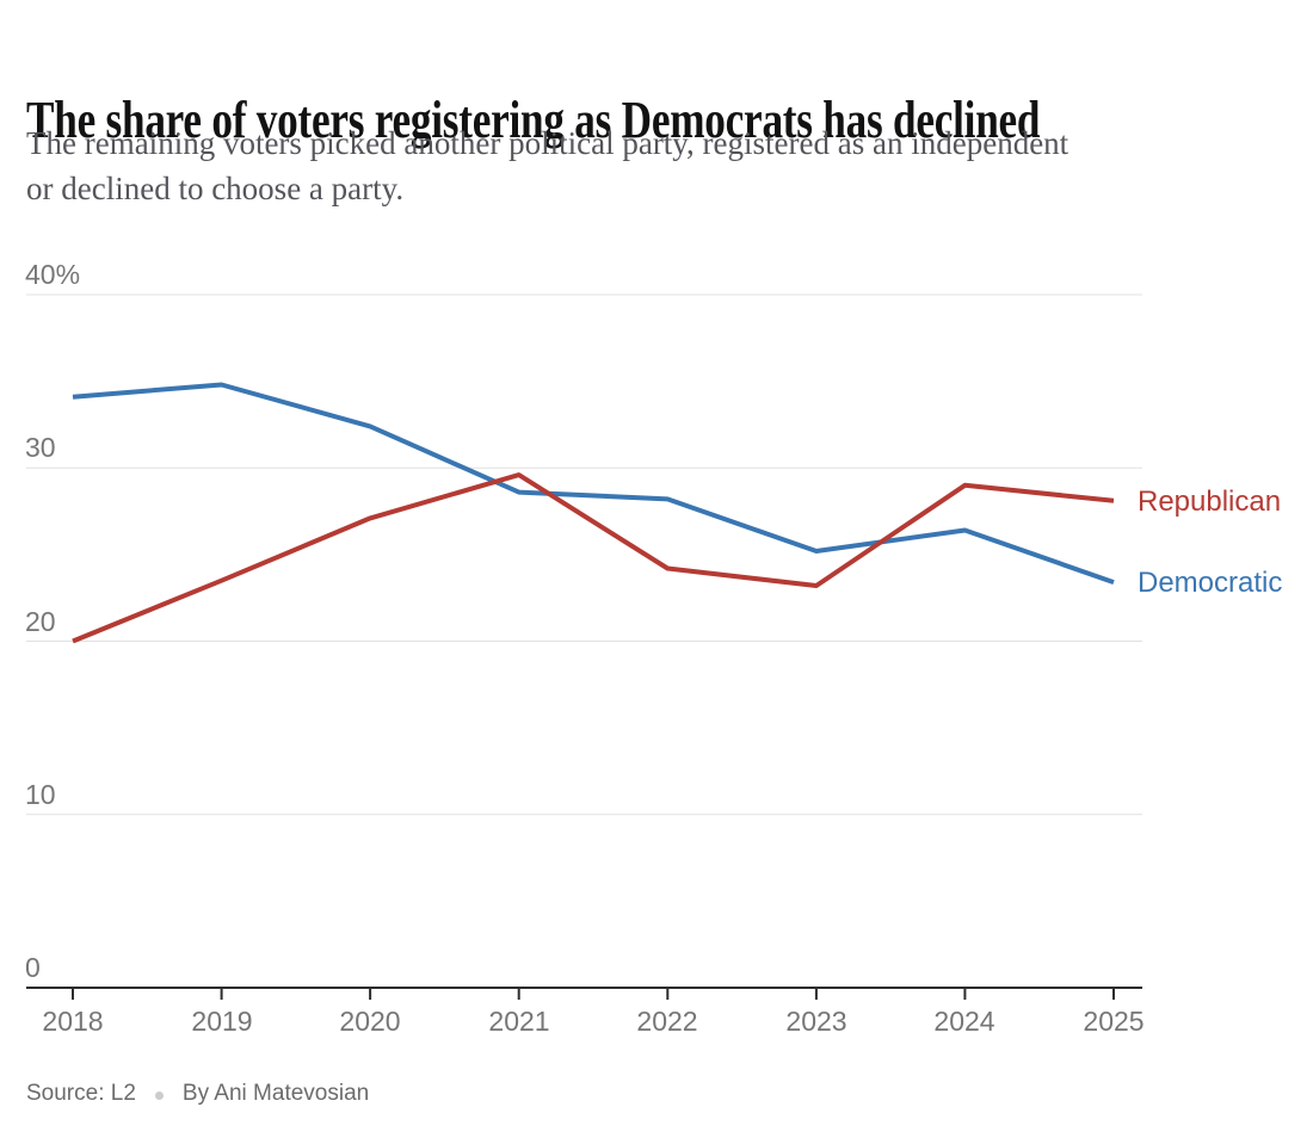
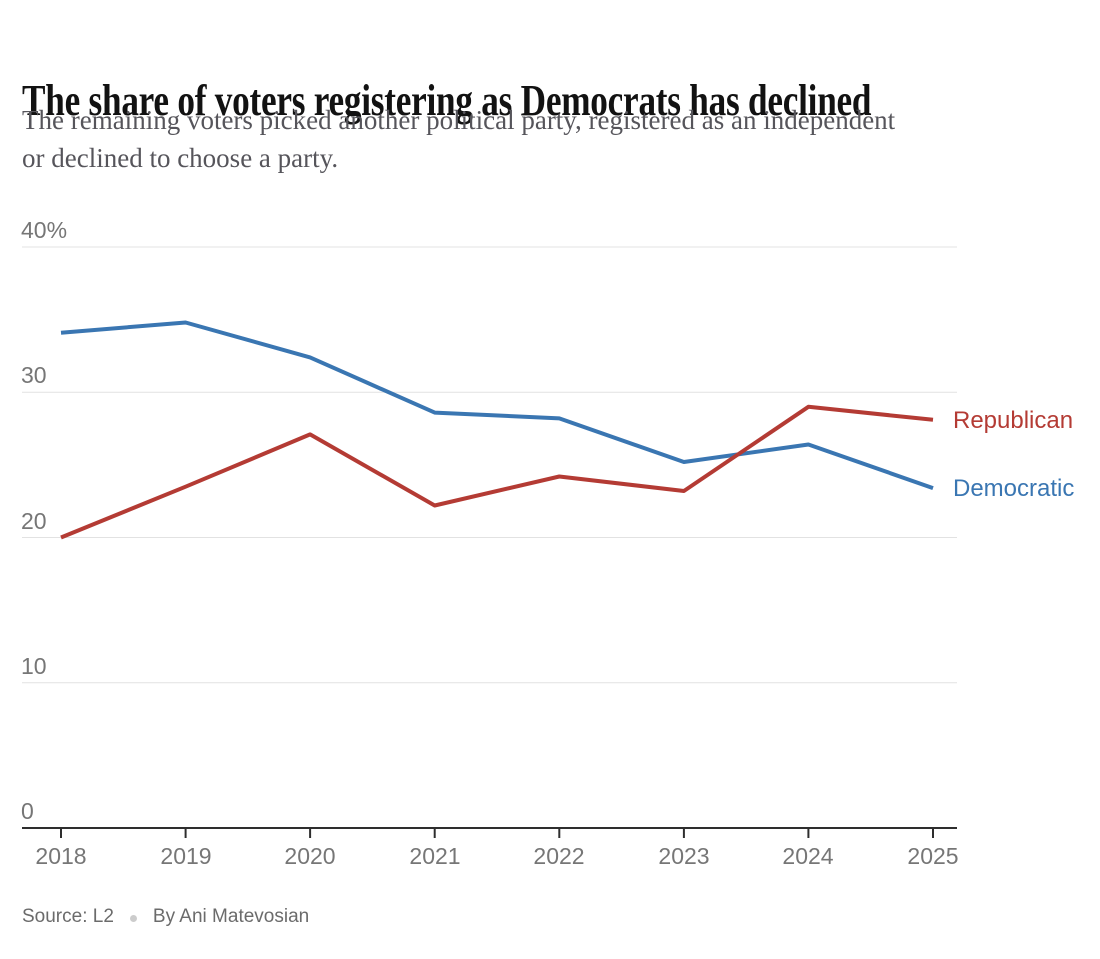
Republican/2021: 29.6% -> 22.2%
